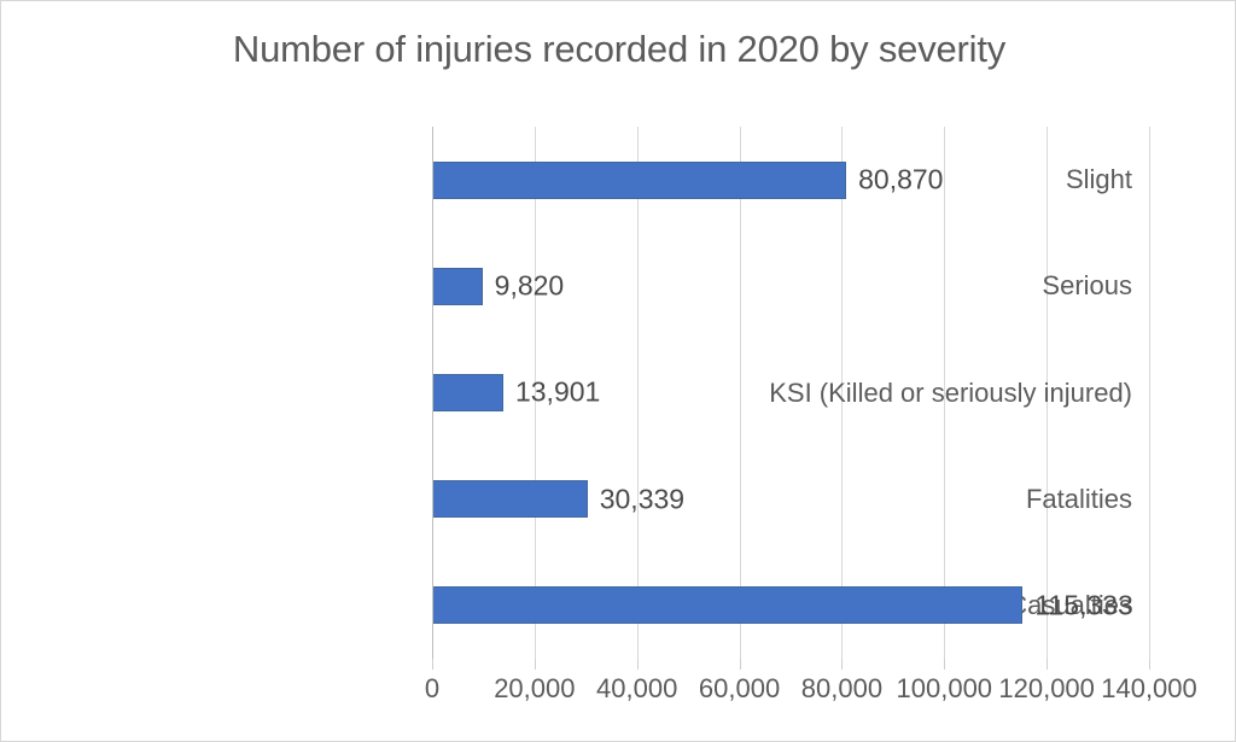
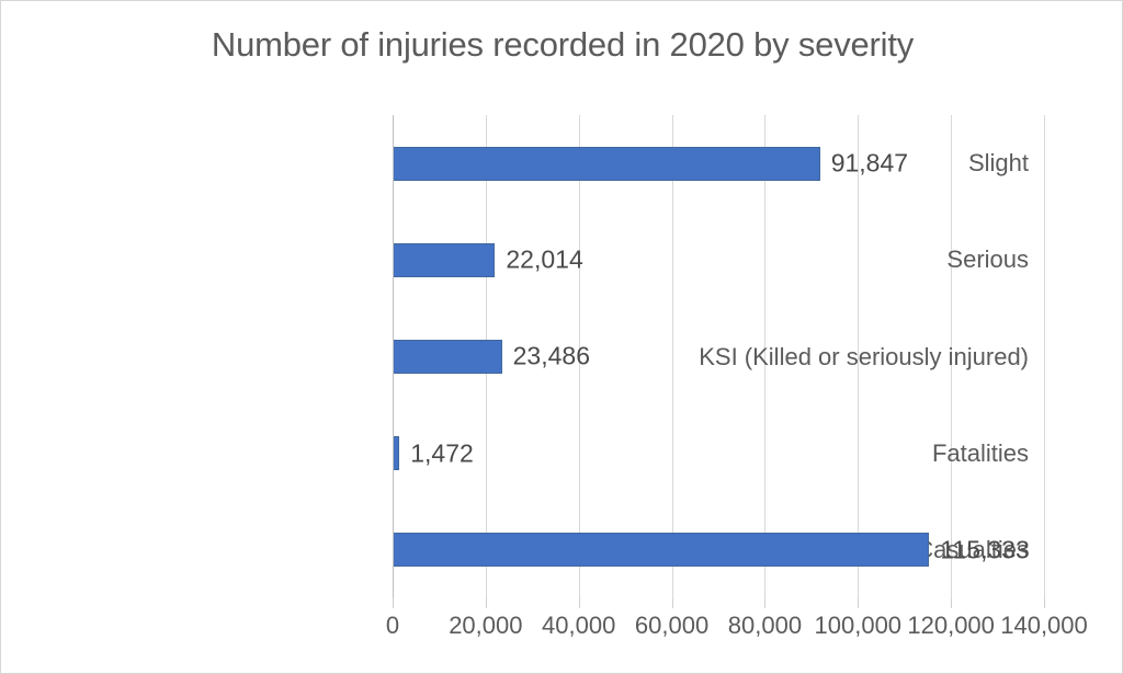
Slight: 80,870 -> 91,847
Serious: 9,820 -> 22,014
KSI (Killed or seriously injured): 13,901 -> 23,486
Fatalities: 30,339 -> 1,472
